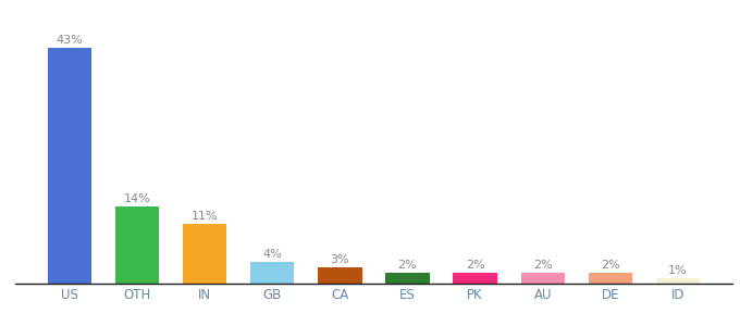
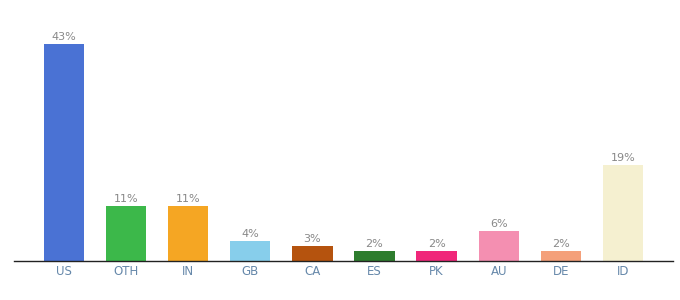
OTH: 14% -> 11%
AU: 2% -> 6%
ID: 1% -> 19%
